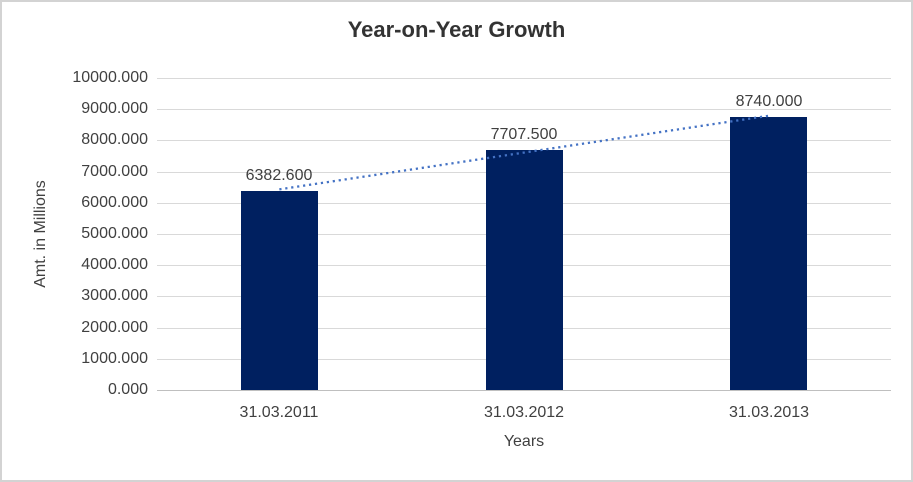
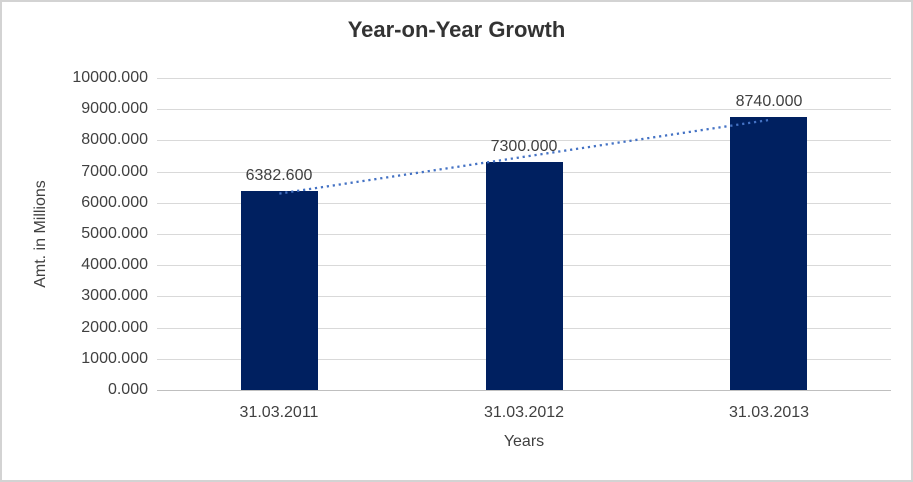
31.03.2012: 7707.500 -> 7300.000
